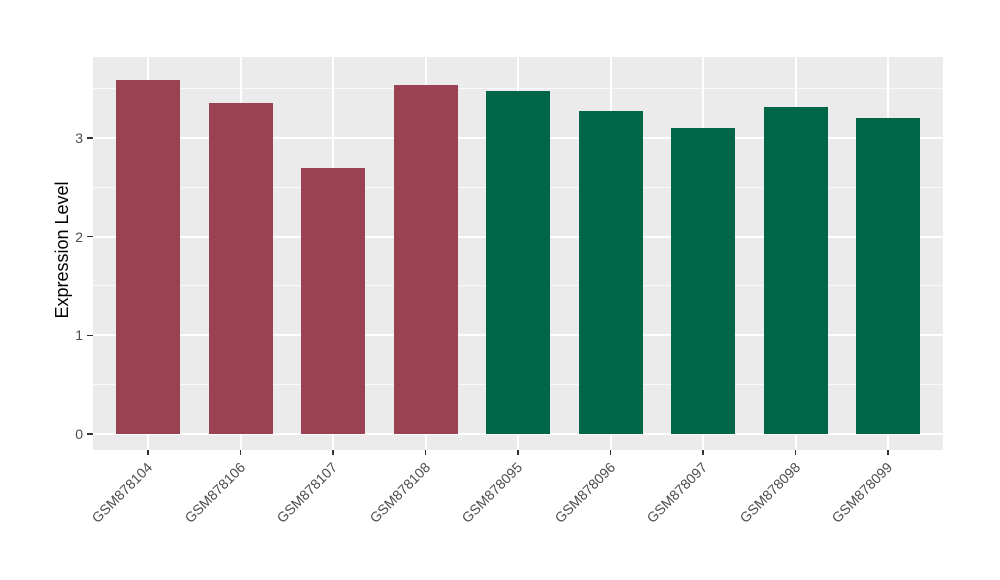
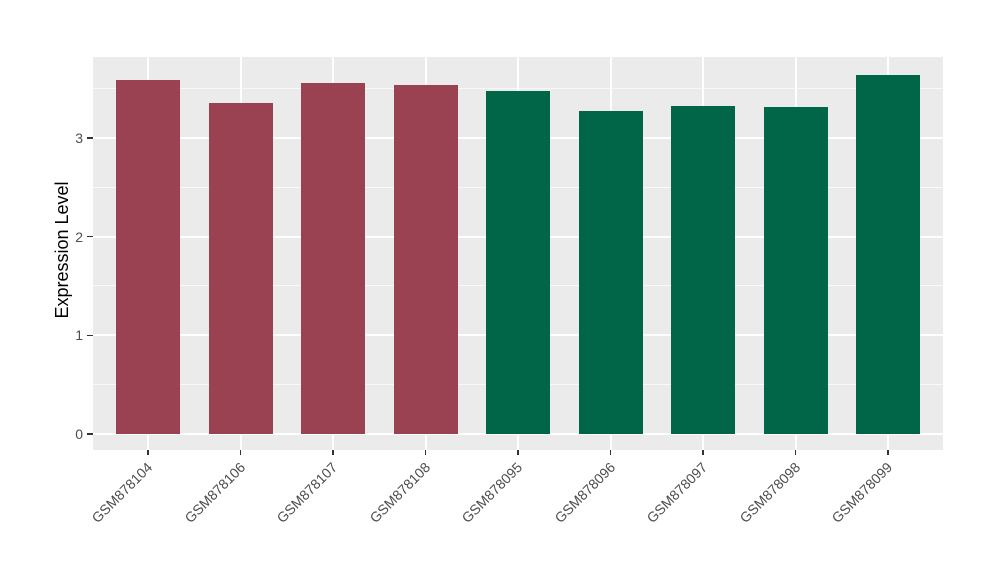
GSM878107: 2.7 -> 3.6
GSM878097: 3.1 -> 3.3
GSM878099: 3.2 -> 3.6
